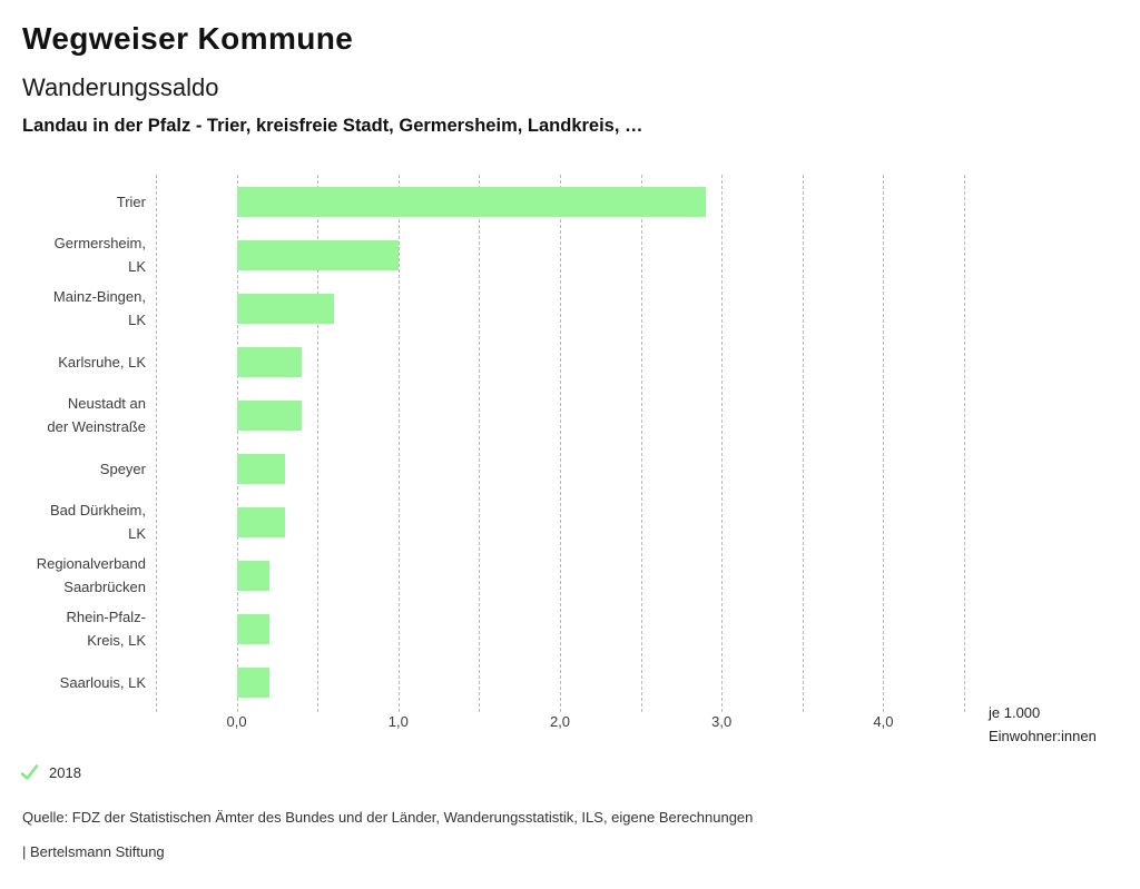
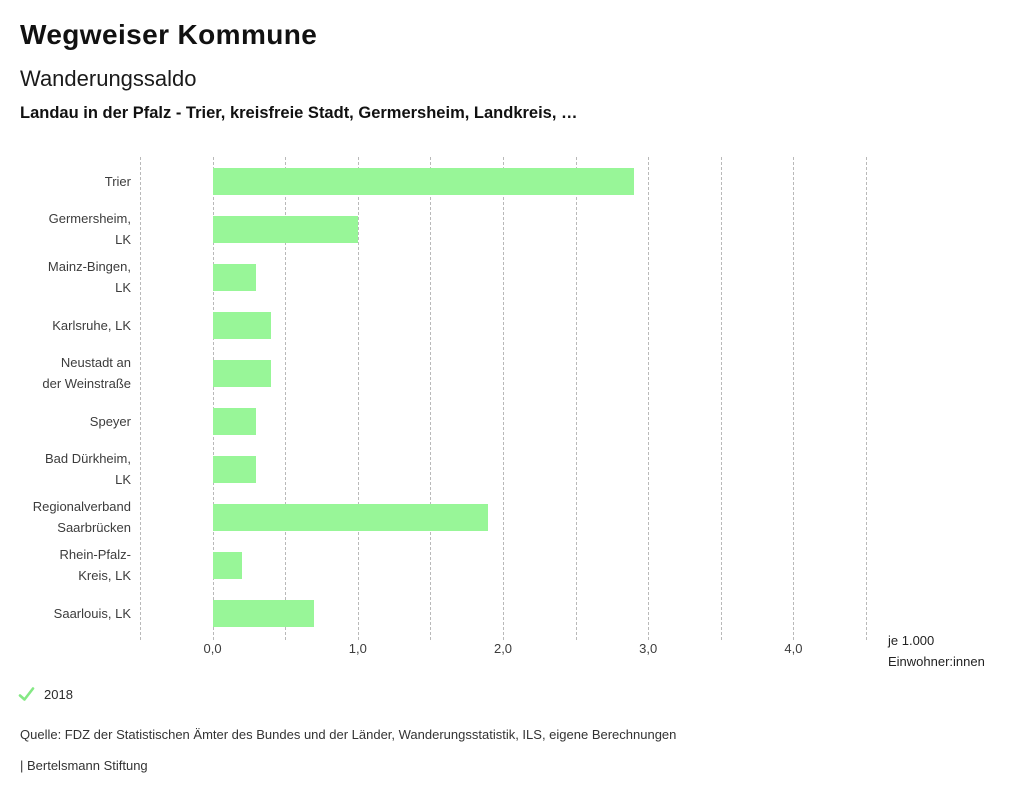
Mainz-Bingen, LK: 0,6 -> 0,3
Regionalverband Saarbrücken: 0,2 -> 1,9
Saarlouis, LK: 0,2 -> 0,7
